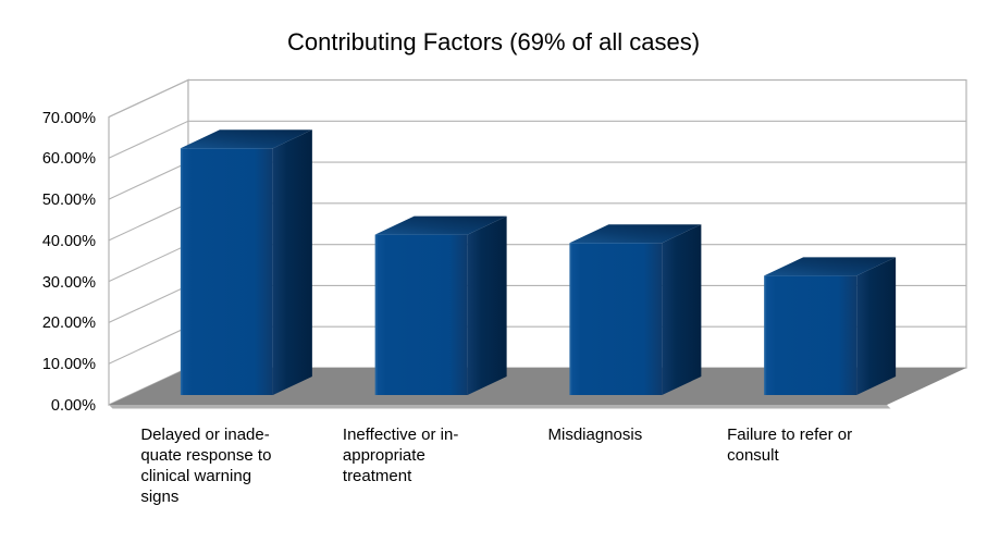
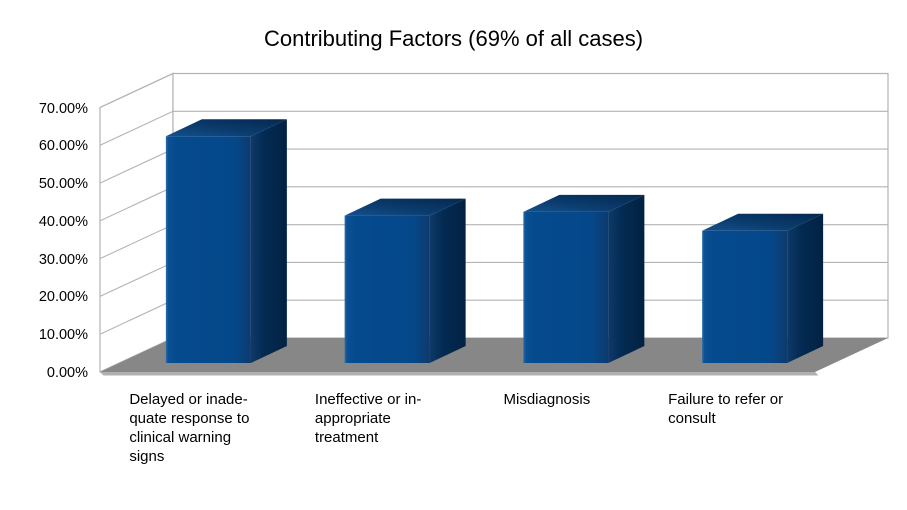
Misdiagnosis: 37% -> 40%
Failure to refer or consult: 29% -> 35%
